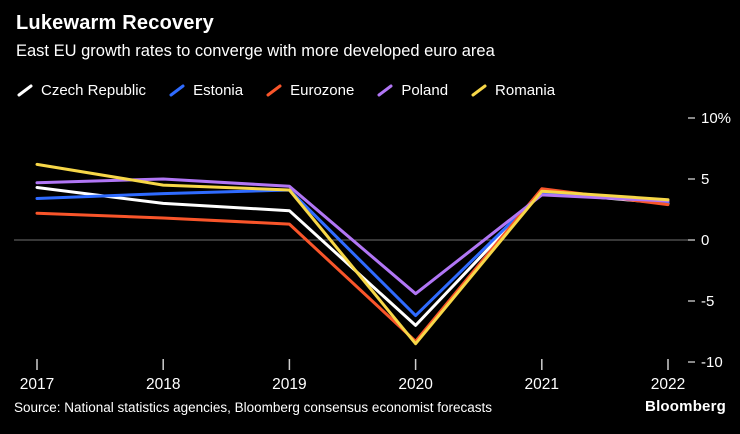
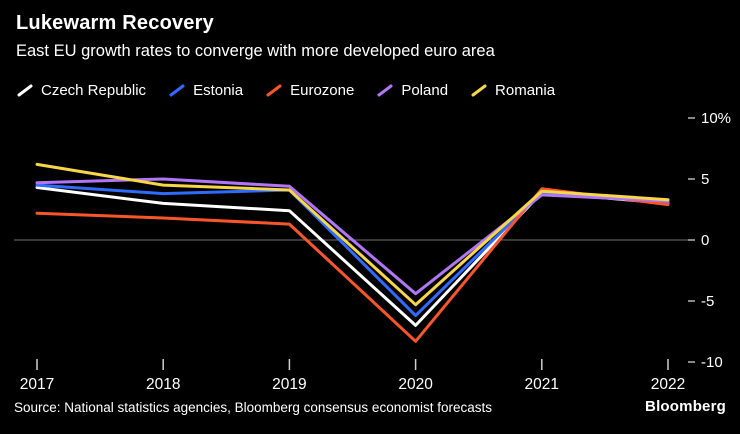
Estonia/2017: 3.4% -> 4.5%
Romania/2020: -8.5% -> -5.3%
